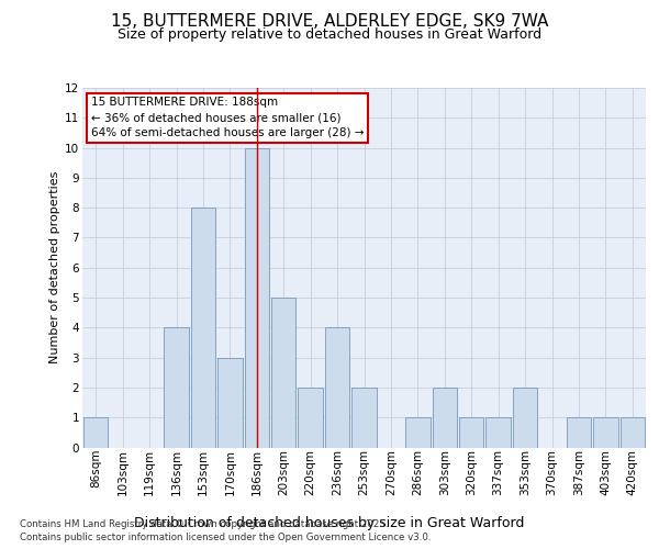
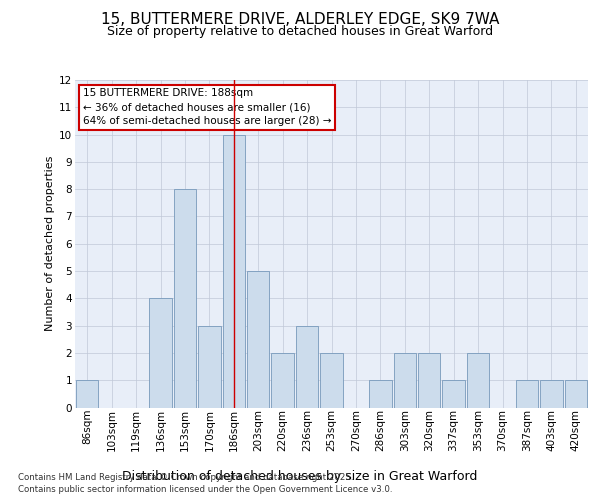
236sqm: 4 -> 3
320sqm: 1 -> 2
